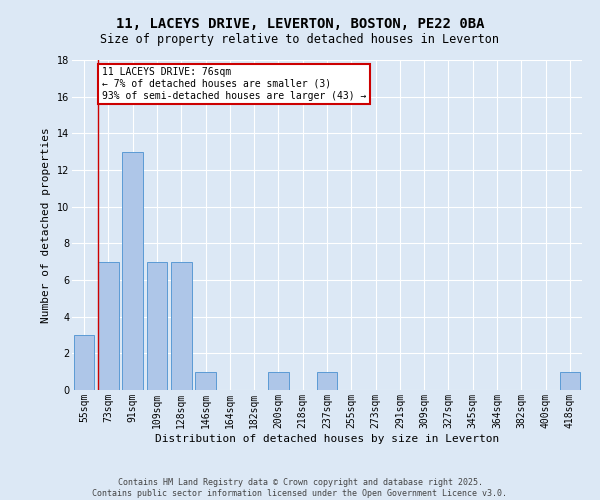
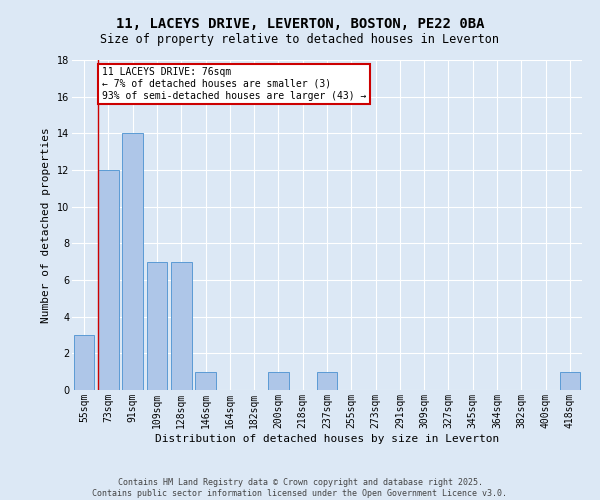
73sqm: 7 -> 12
91sqm: 13 -> 14
